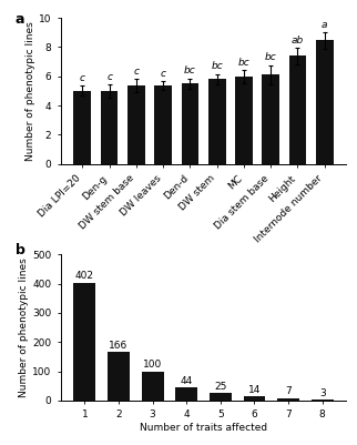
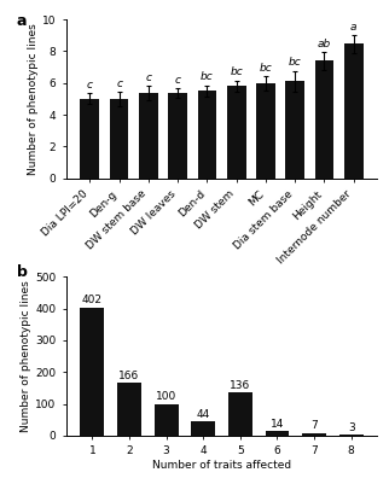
5: 25 -> 136
